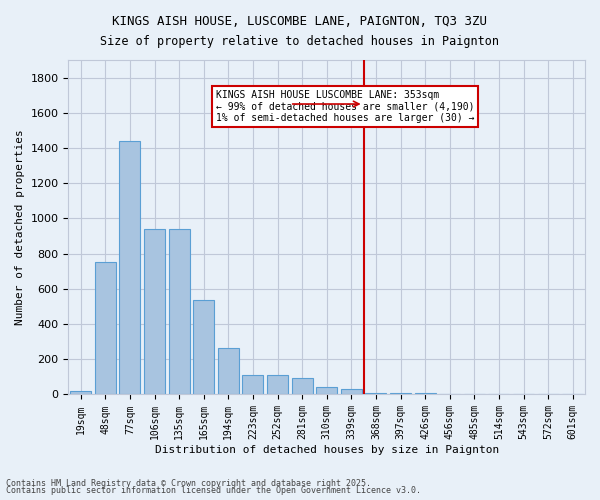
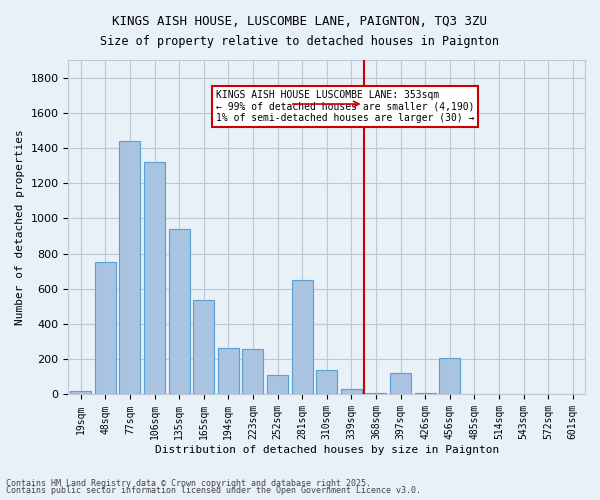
106sqm: 940 -> 1320
223sqm: 110 -> 260
281sqm: 100 -> 650
310sqm: 40 -> 140
397sqm: 10 -> 120
456sqm: 0 -> 210
